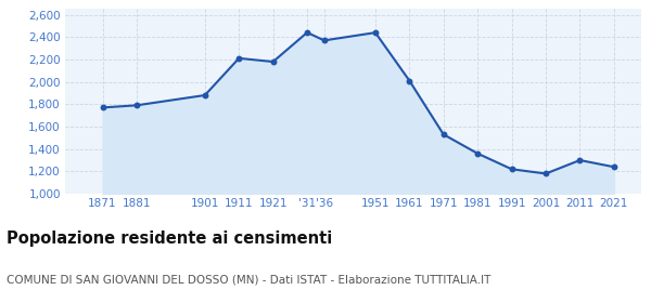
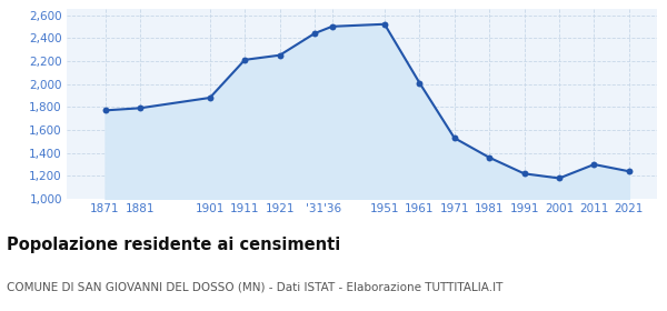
1921: 2,180 -> 2,250
'36: 2,370 -> 2,500
1951: 2,440 -> 2,520
